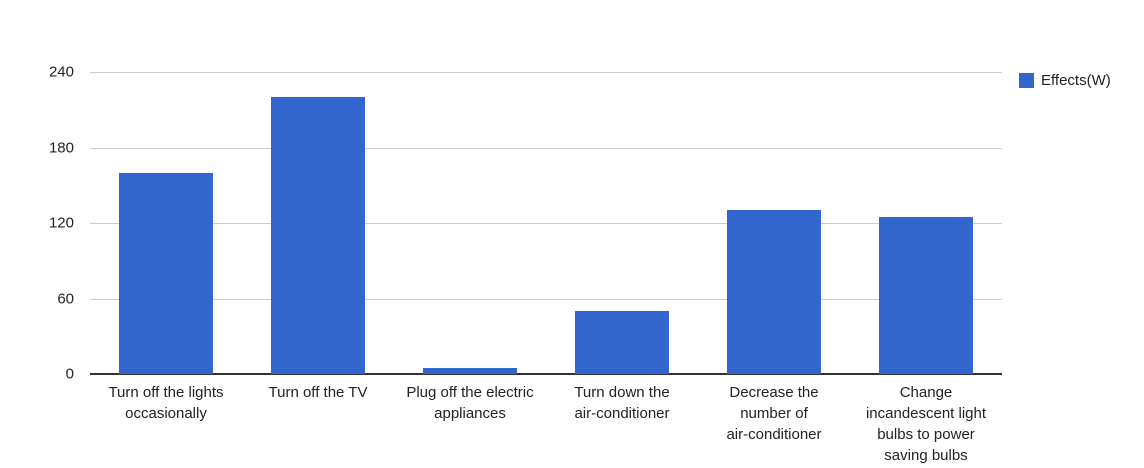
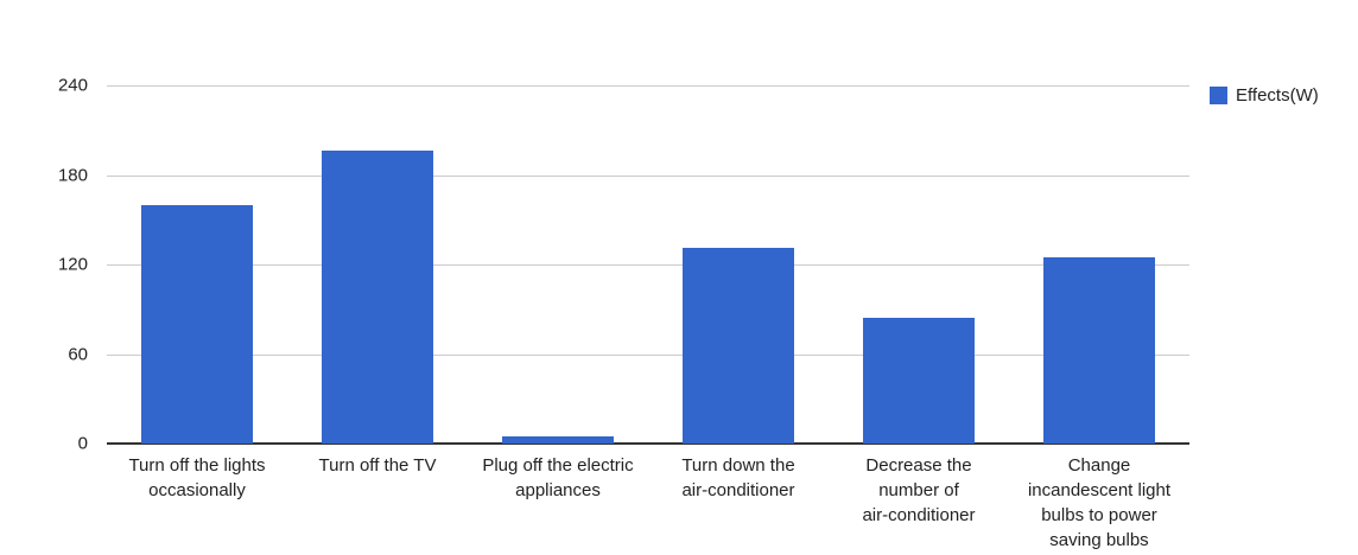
Turn off the TV: 220 -> 196
Turn down the air-conditioner: 50 -> 131
Decrease the number of air-conditioner: 130 -> 84
